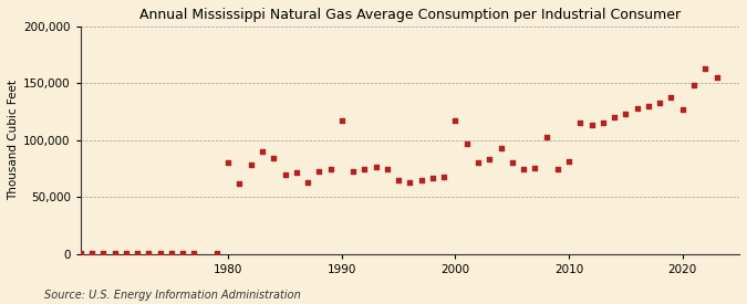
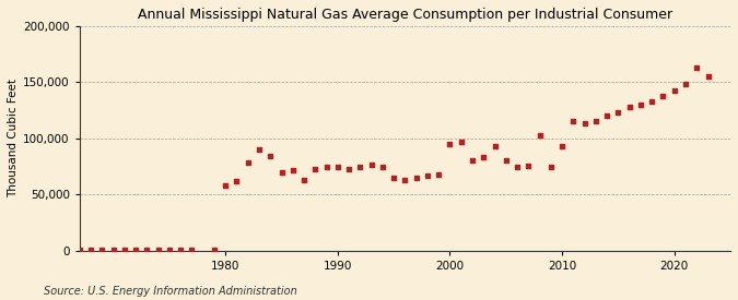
1980: 80,000 -> 58,000
1990: 117,000 -> 75,000
2000: 117,000 -> 95,000
2010: 81,000 -> 93,000
2020: 127,000 -> 143,000
